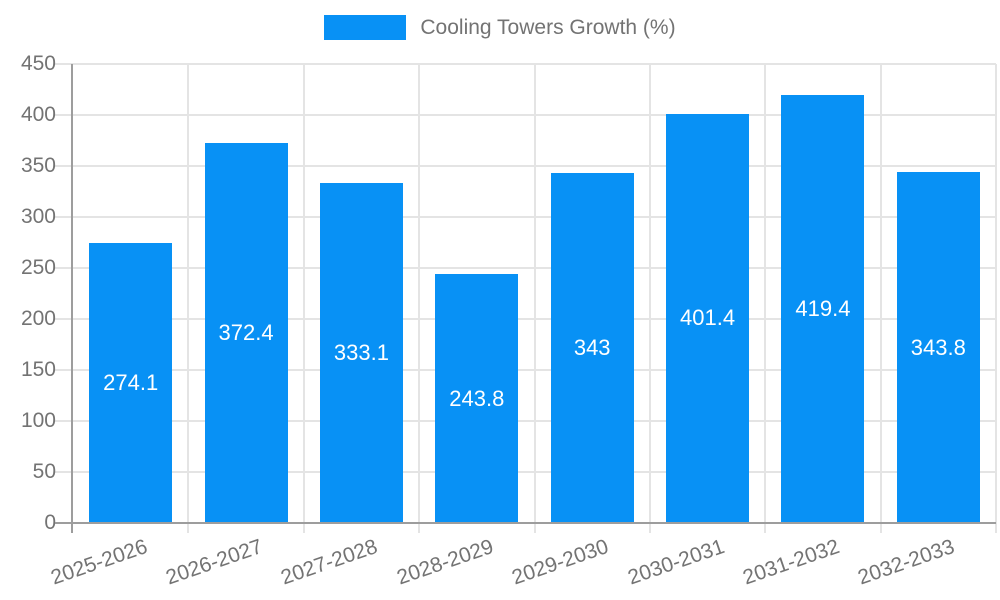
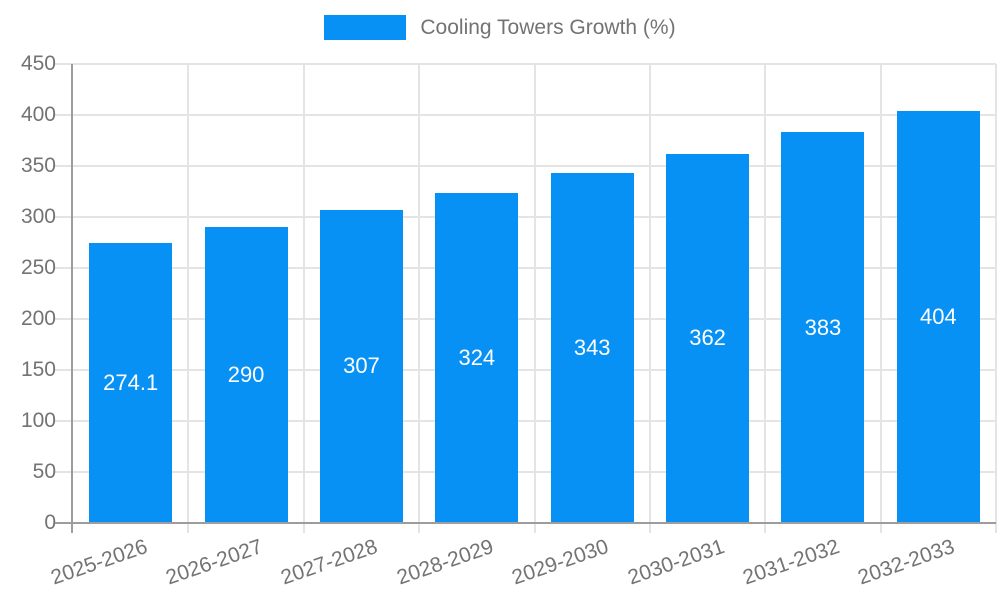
2026-2027: 372.4 -> 290
2027-2028: 333.1 -> 307
2028-2029: 243.8 -> 324
2030-2031: 401.4 -> 362
2031-2032: 419.4 -> 383
2032-2033: 343.8 -> 404
